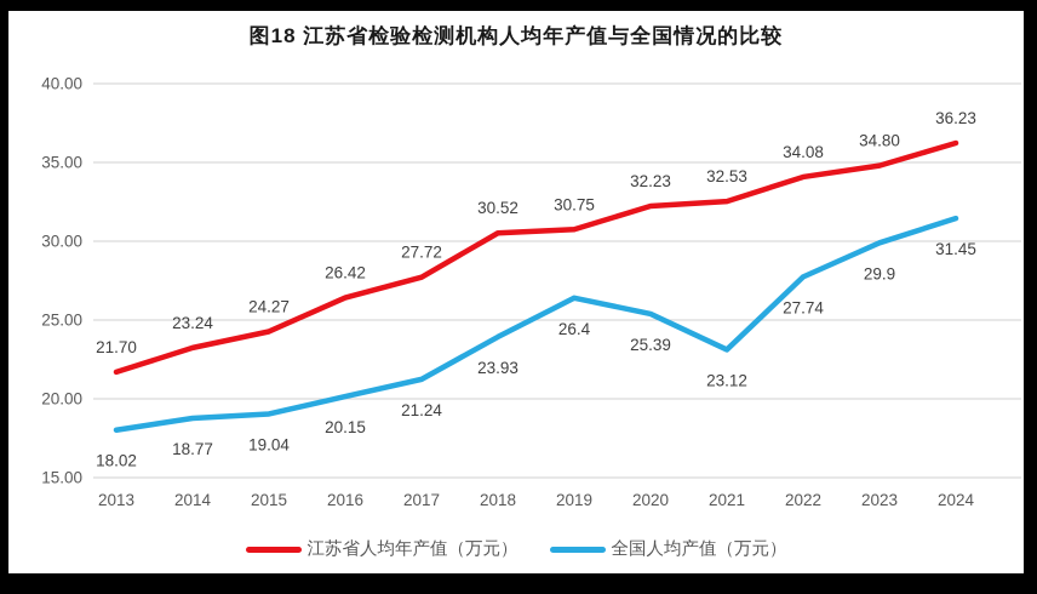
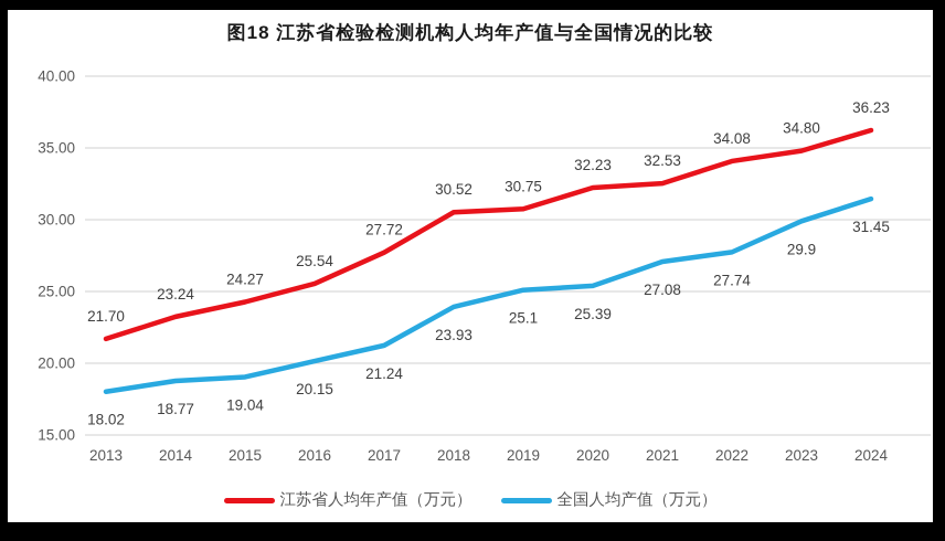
江苏省人均年产值（万元）/2016: 26.42 -> 25.54
全国人均产值（万元）/2019: 26.4 -> 25.1
全国人均产值（万元）/2021: 23.12 -> 27.08
